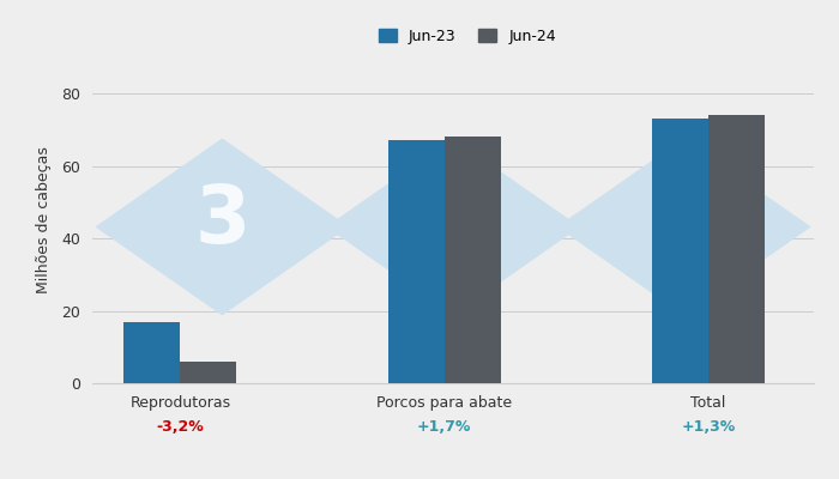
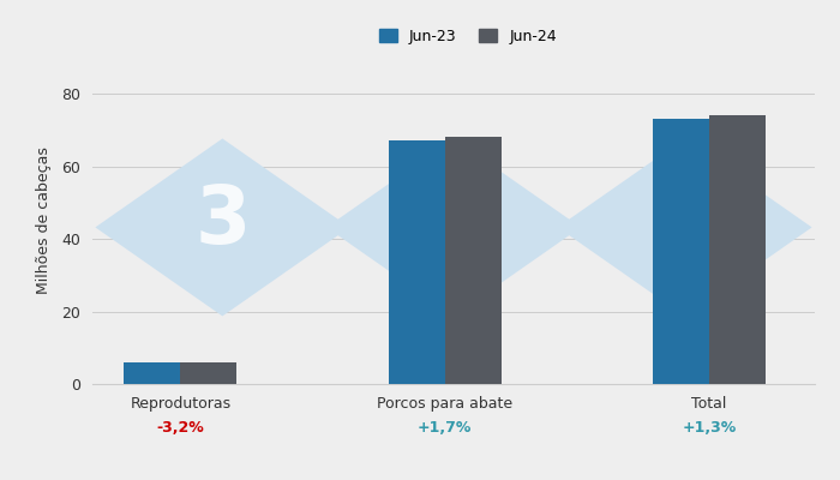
Jun-23/Reprodutoras: 17.0 -> 6.0
